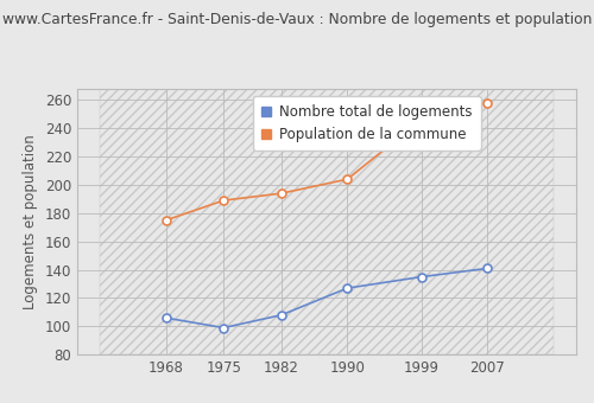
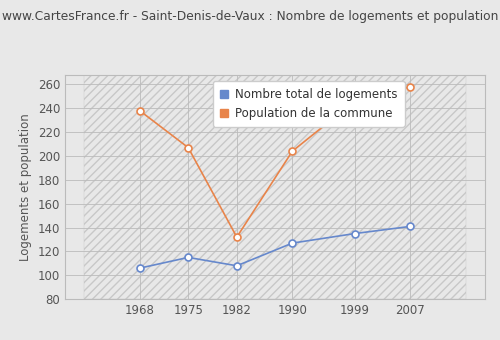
Population de la commune/1968: 175 -> 238
Nombre total de logements/1975: 99 -> 115
Population de la commune/1975: 189 -> 207
Population de la commune/1982: 194 -> 132
